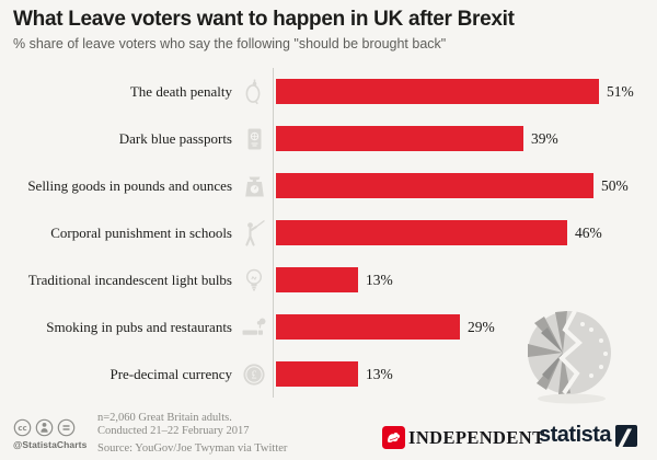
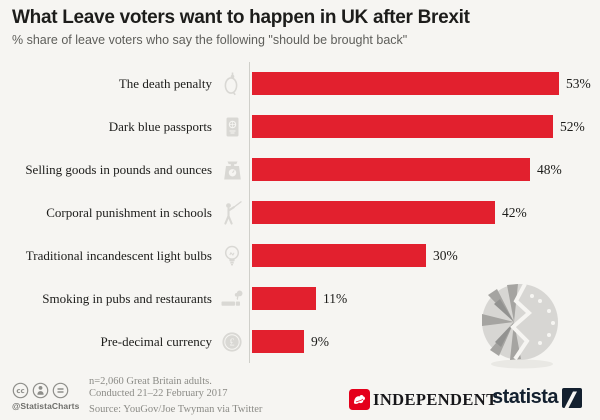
The death penalty: 51% -> 53%
Dark blue passports: 39% -> 52%
Selling goods in pounds and ounces: 50% -> 48%
Corporal punishment in schools: 46% -> 42%
Traditional incandescent light bulbs: 13% -> 30%
Smoking in pubs and restaurants: 29% -> 11%
Pre-decimal currency: 13% -> 9%
